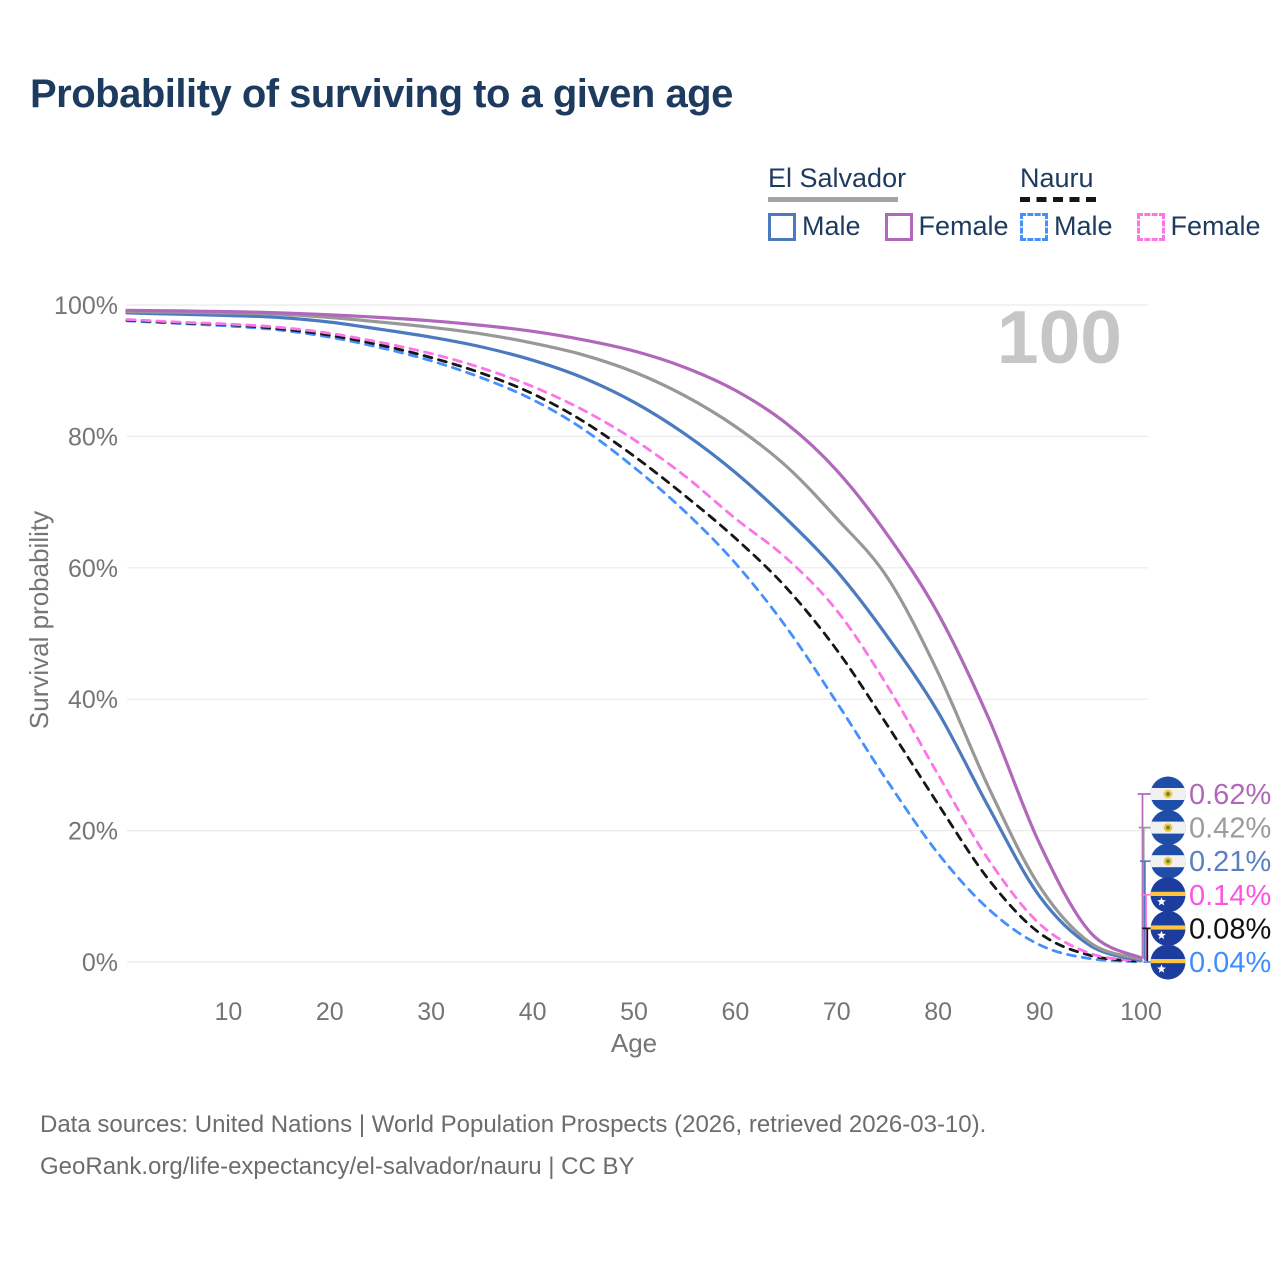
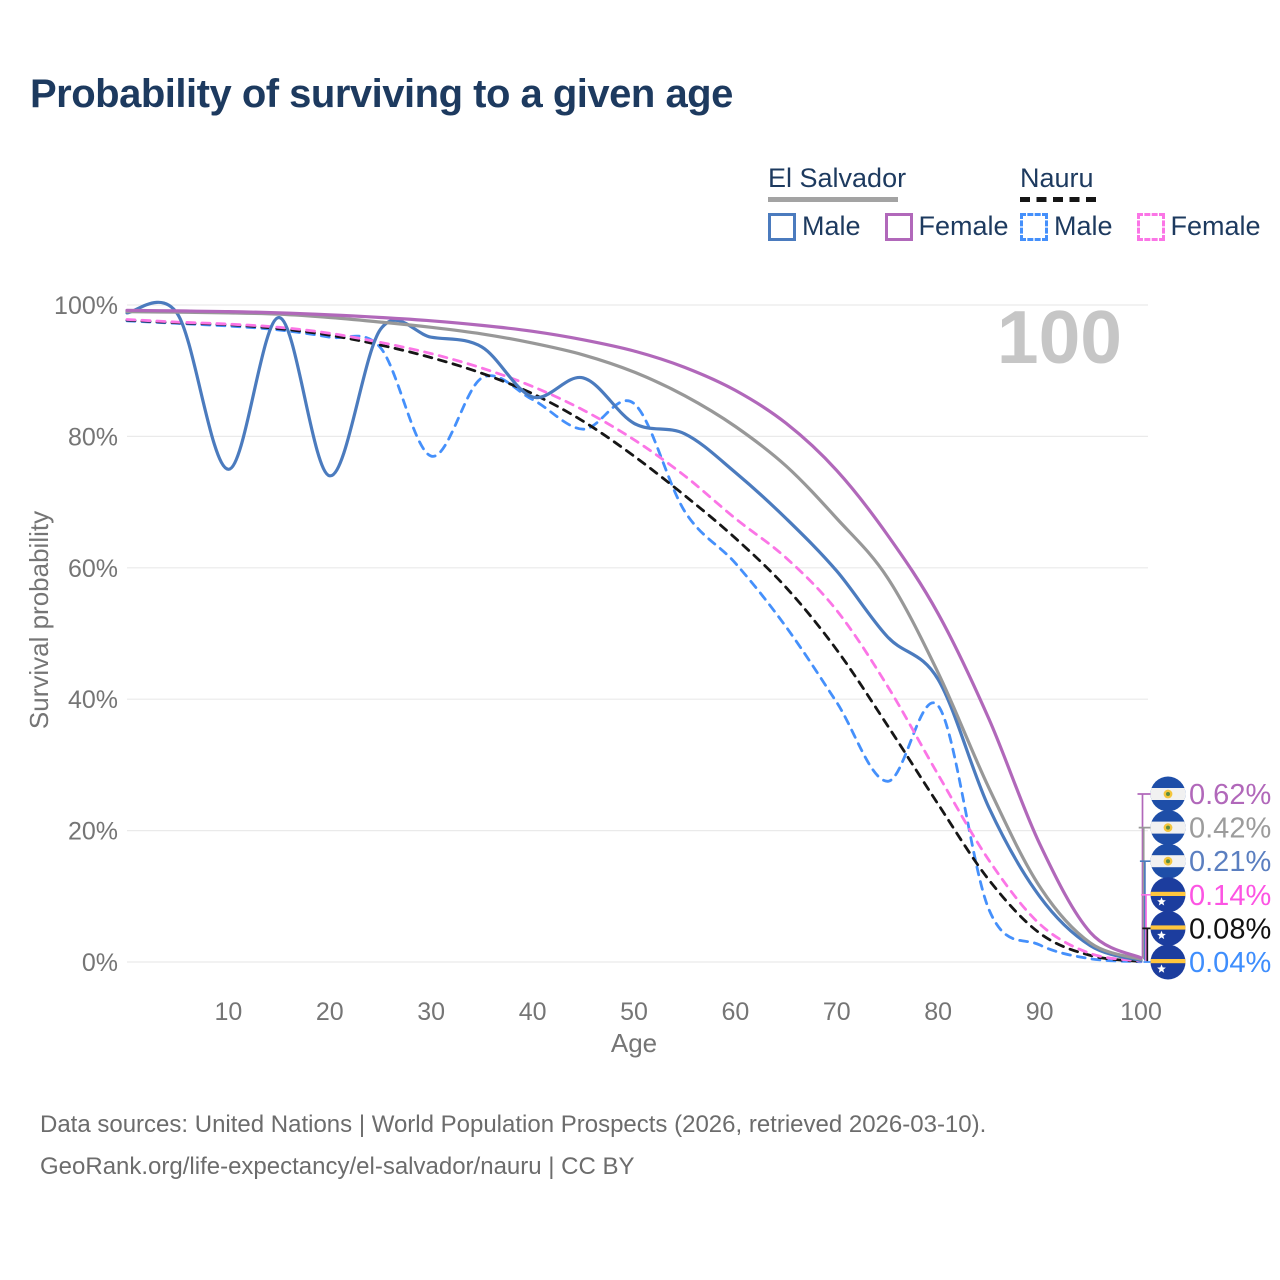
El Salvador Male/10: 98% -> 75%
El Salvador Male/20: 97% -> 74%
Nauru Male/30: 92% -> 77%
El Salvador Male/40: 92% -> 86%
El Salvador Male/50: 85% -> 82%
Nauru Male/50: 75% -> 85%
El Salvador Male/80: 38% -> 43%
Nauru Male/80: 16% -> 39%
